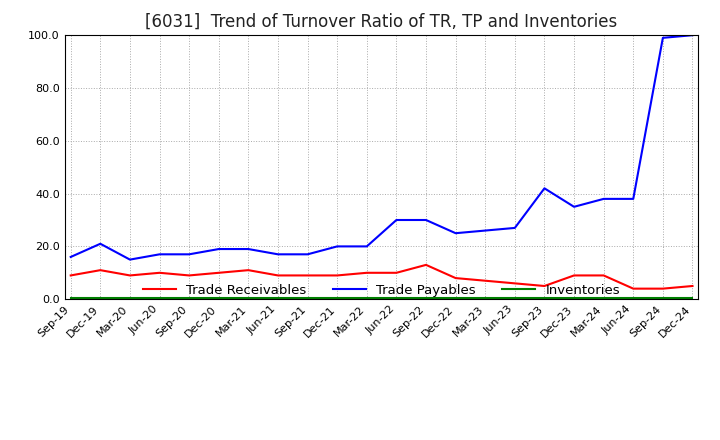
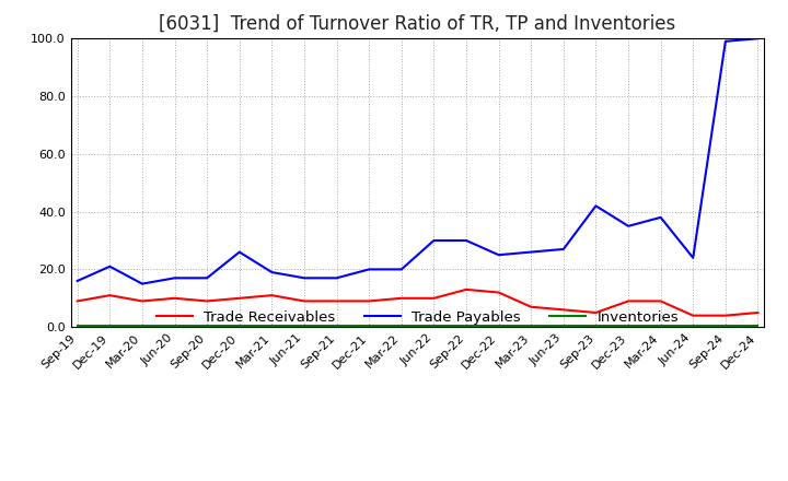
Trade Payables/Dec-20: 19 -> 26
Trade Receivables/Dec-22: 8 -> 12
Trade Payables/Jun-24: 38 -> 24
